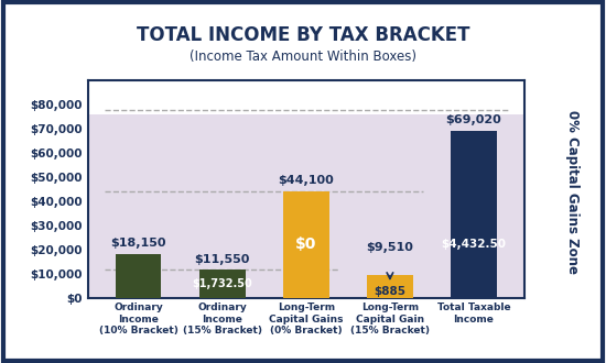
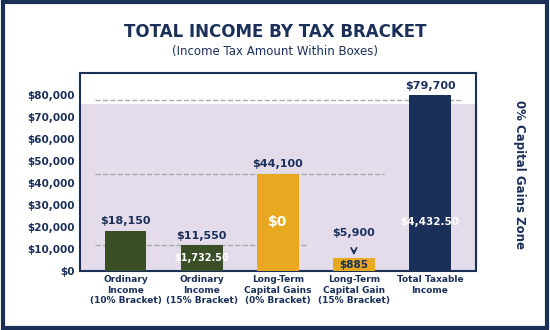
Long-Term Capital Gain (15% Bracket): $9,510 -> $5,900
Total Taxable Income: $69,020 -> $79,700
